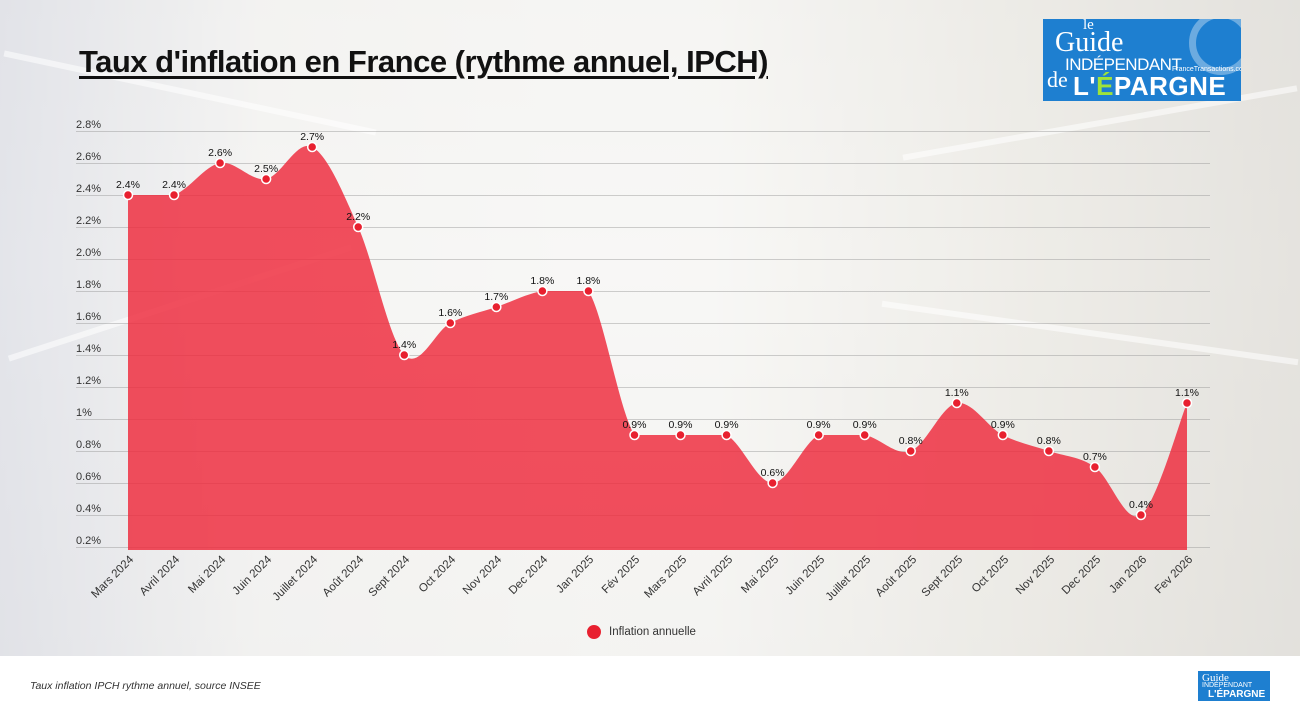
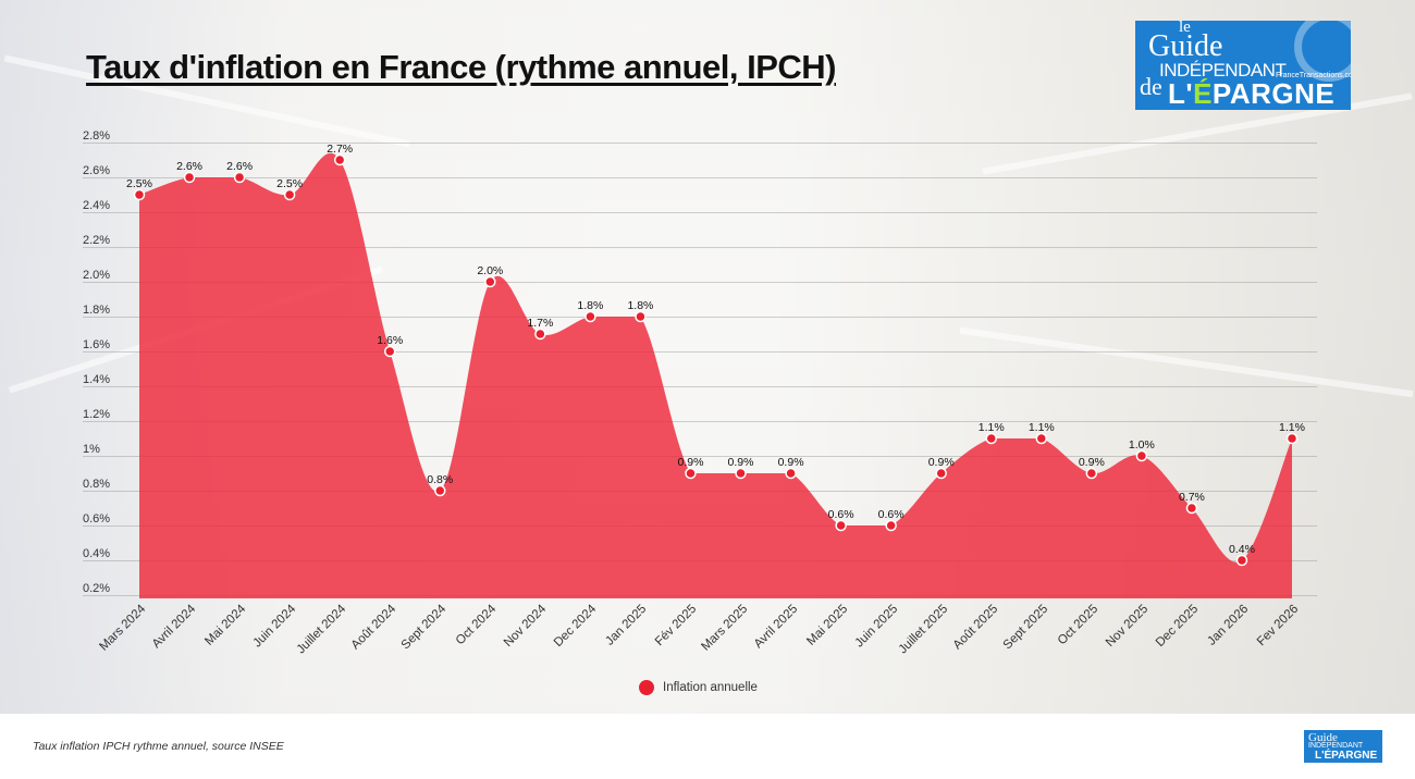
Mars 2024: 2.4% -> 2.5%
Avril 2024: 2.4% -> 2.6%
Août 2024: 2.2% -> 1.6%
Sept 2024: 1.4% -> 0.8%
Oct 2024: 1.6% -> 2.0%
Juin 2025: 0.9% -> 0.6%
Août 2025: 0.8% -> 1.1%
Nov 2025: 0.8% -> 1.0%
